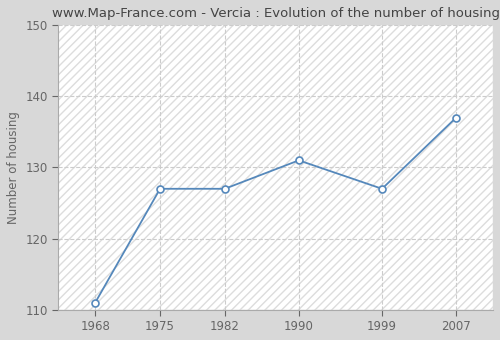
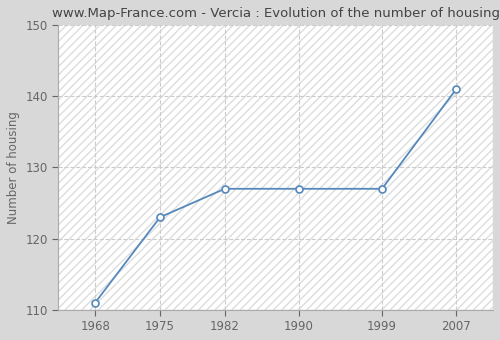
1975: 127 -> 123
1990: 131 -> 127
2007: 137 -> 141
